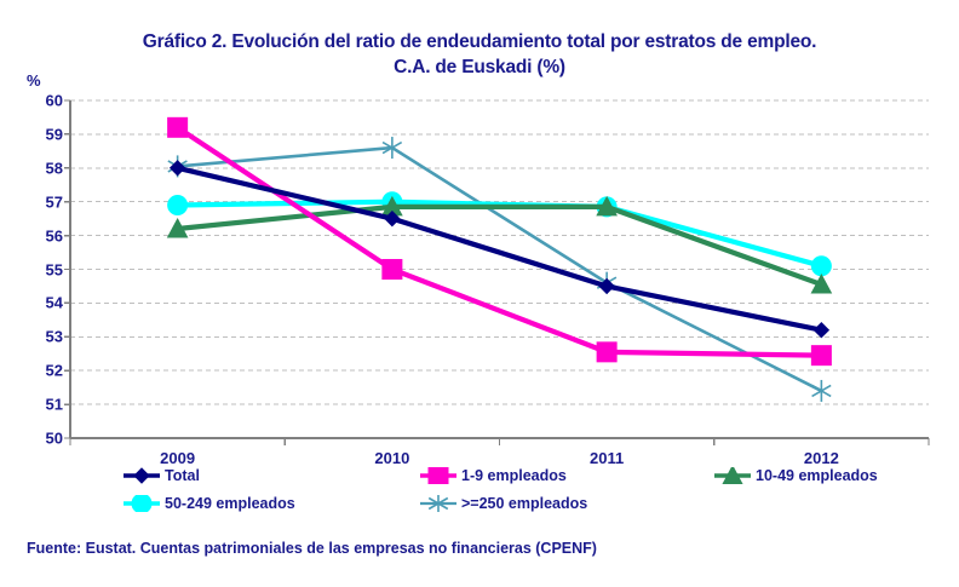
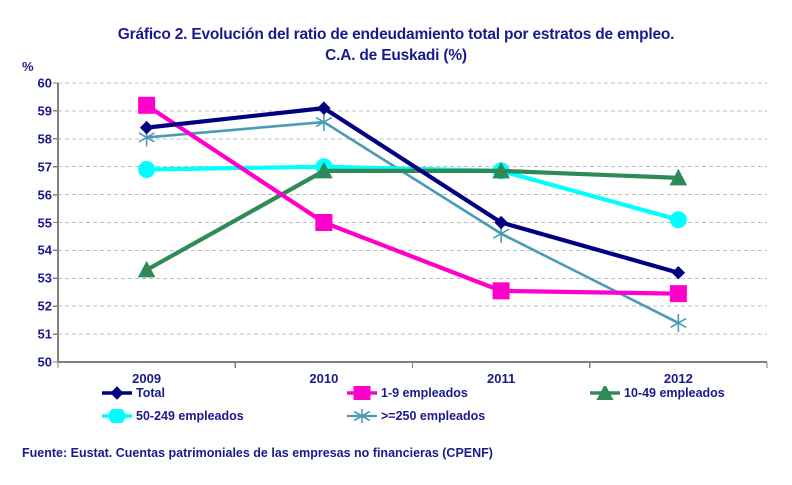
Total/2009: 58.0 -> 58.4
10-49 empleados/2009: 56.2 -> 53.3
Total/2010: 56.5 -> 59.1
Total/2011: 54.5 -> 55.0
10-49 empleados/2012: 54.5 -> 56.6
